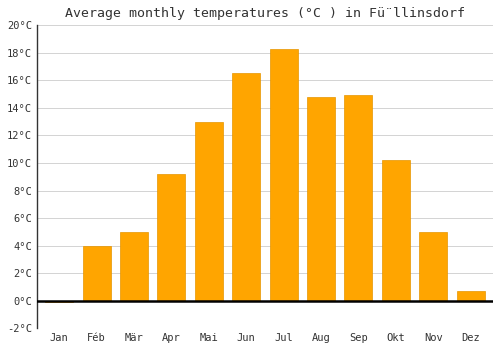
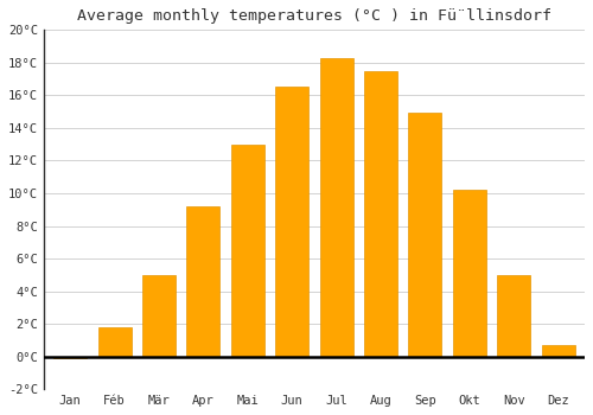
Féb: 4.0°C -> 1.8°C
Aug: 14.8°C -> 17.5°C
